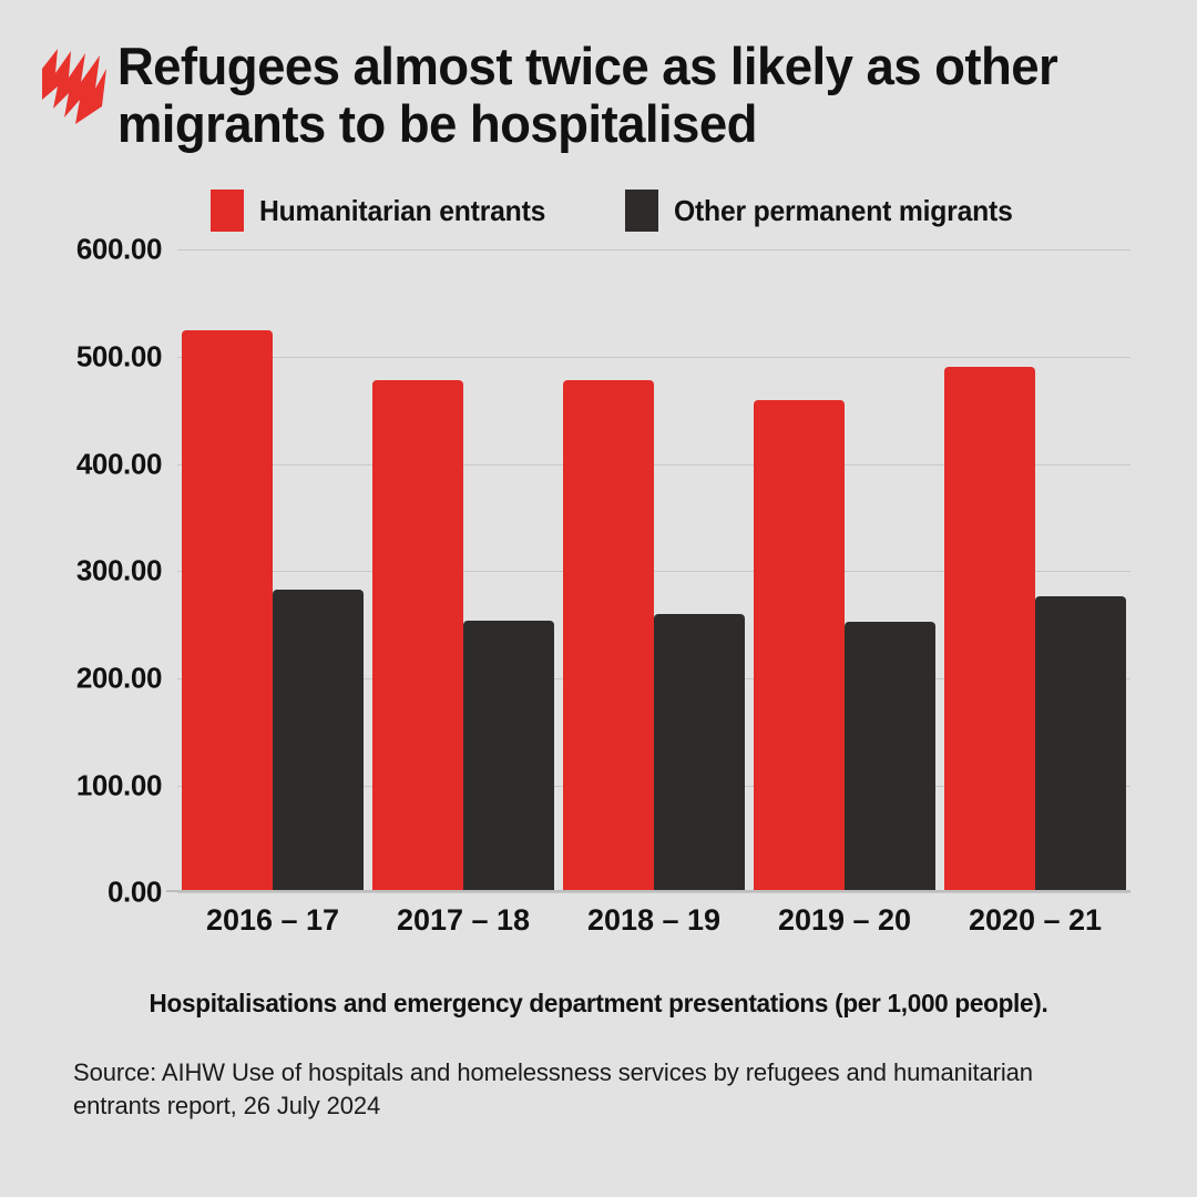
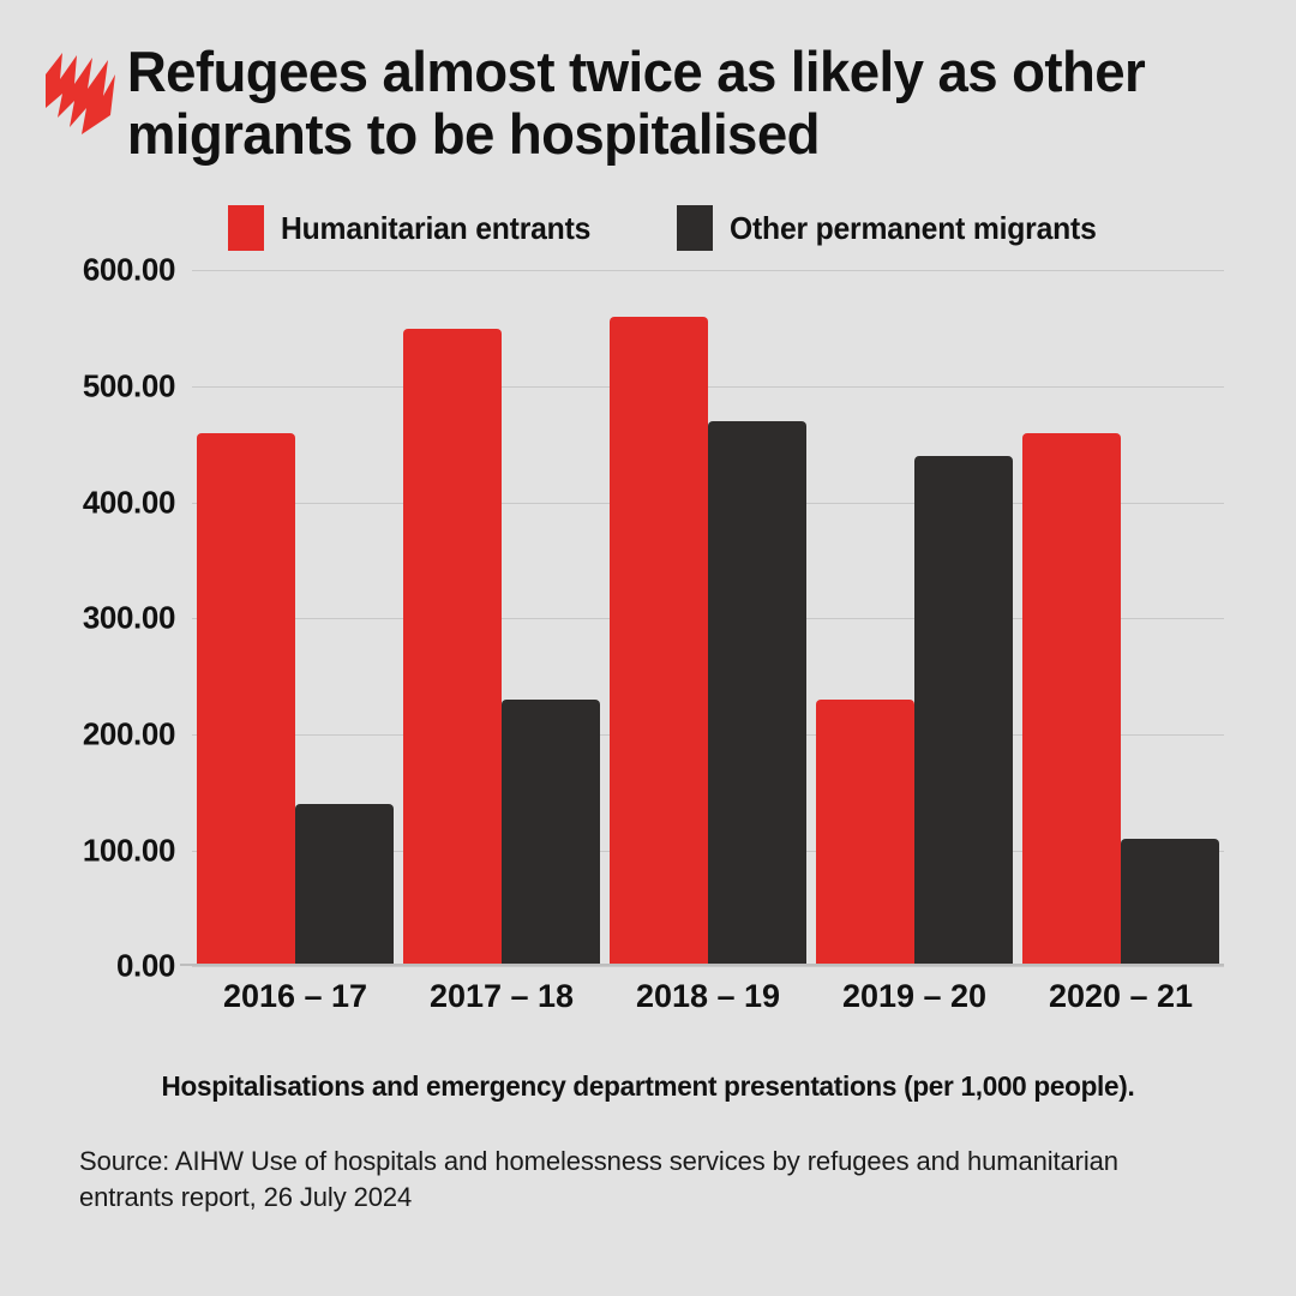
Humanitarian entrants/2016 – 17: 520 -> 460
Other permanent migrants/2016 – 17: 280 -> 140
Humanitarian entrants/2017 – 18: 480 -> 550
Other permanent migrants/2017 – 18: 250 -> 230
Humanitarian entrants/2018 – 19: 480 -> 560
Other permanent migrants/2018 – 19: 260 -> 470
Humanitarian entrants/2019 – 20: 460 -> 230
Other permanent migrants/2019 – 20: 250 -> 440
Humanitarian entrants/2020 – 21: 490 -> 460
Other permanent migrants/2020 – 21: 280 -> 110
